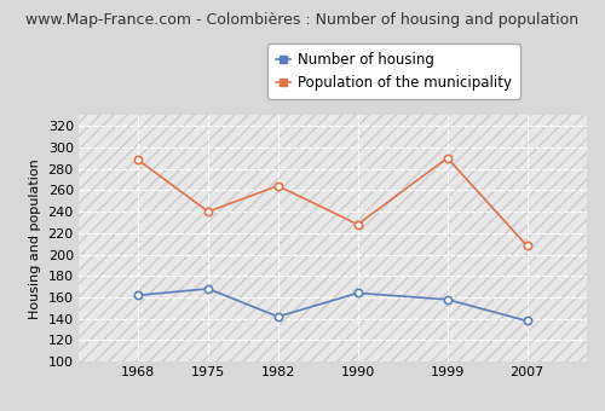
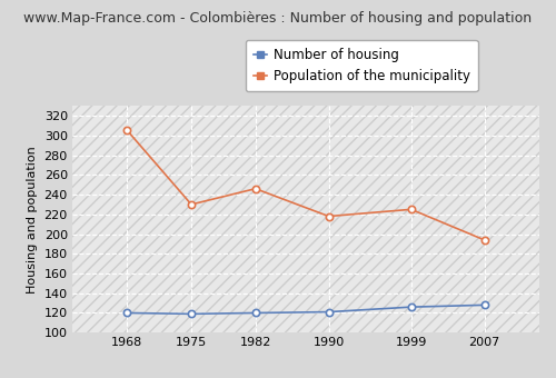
Number of housing/1968: 162 -> 120
Population of the municipality/1968: 288 -> 305
Number of housing/1975: 168 -> 119
Population of the municipality/1975: 240 -> 230
Number of housing/1982: 142 -> 120
Population of the municipality/1982: 264 -> 246
Number of housing/1990: 164 -> 121
Population of the municipality/1990: 228 -> 218
Number of housing/1999: 158 -> 126
Population of the municipality/1999: 290 -> 225
Number of housing/2007: 138 -> 128
Population of the municipality/2007: 208 -> 194
